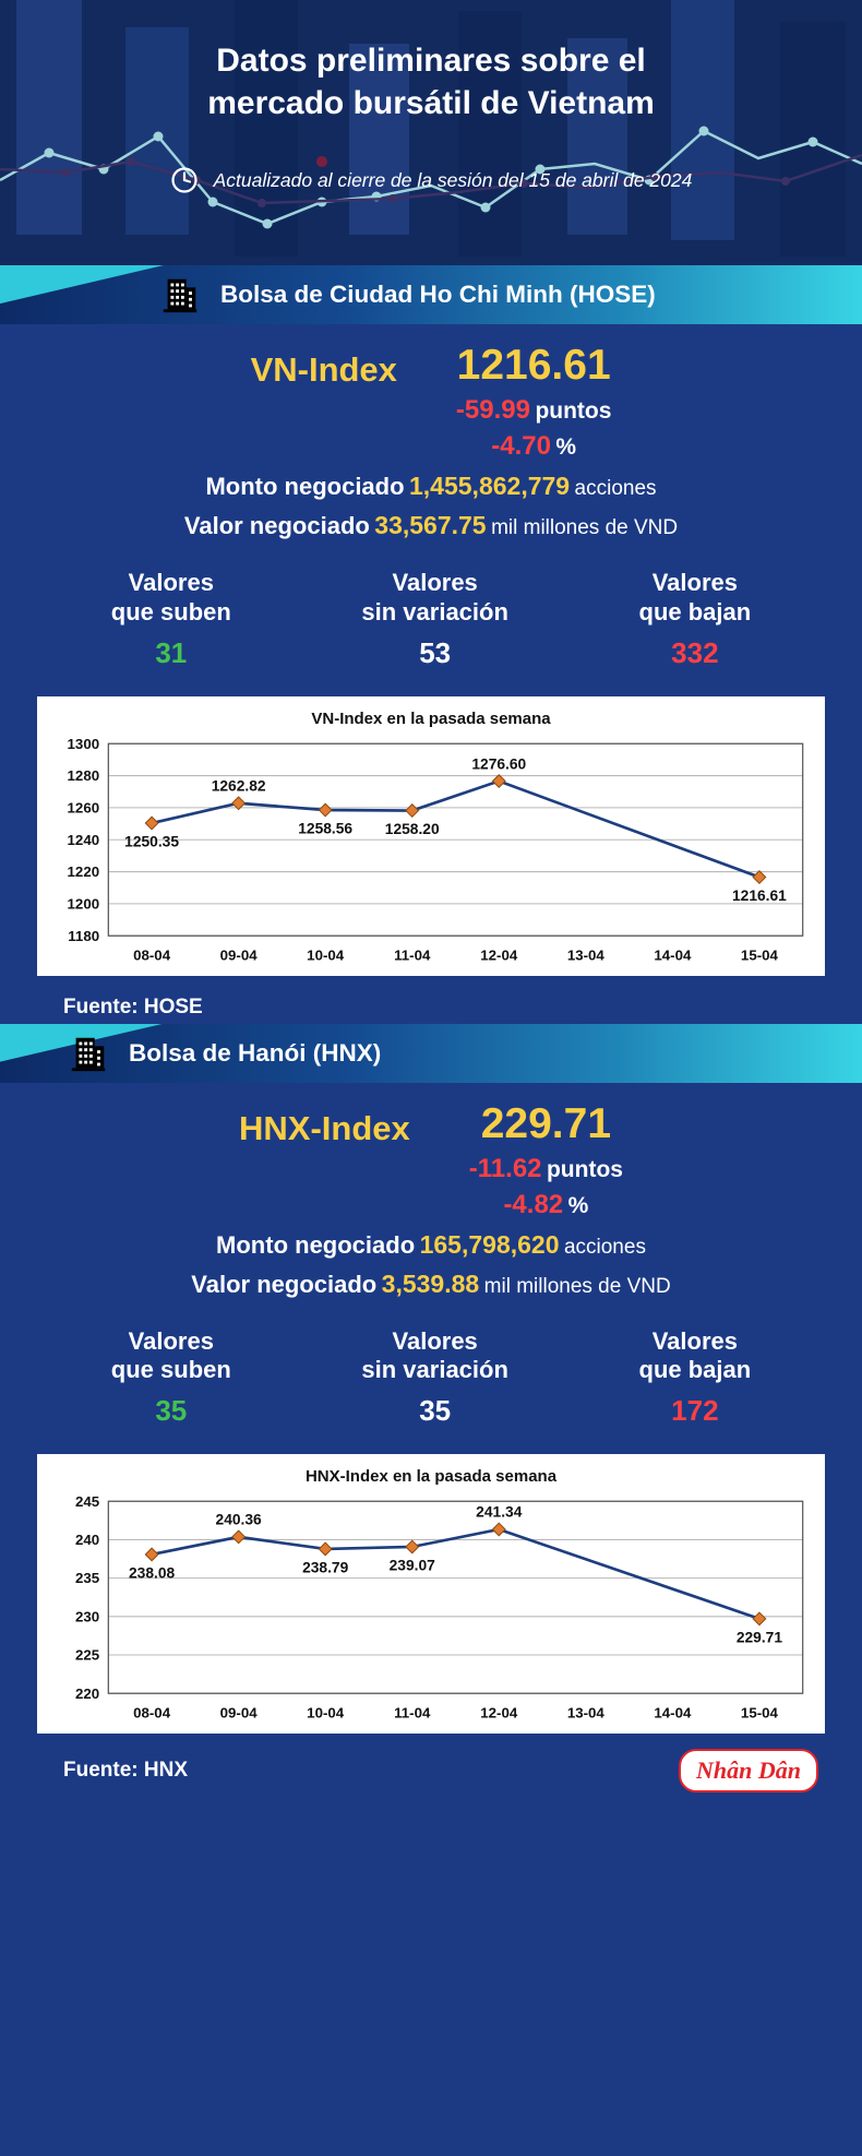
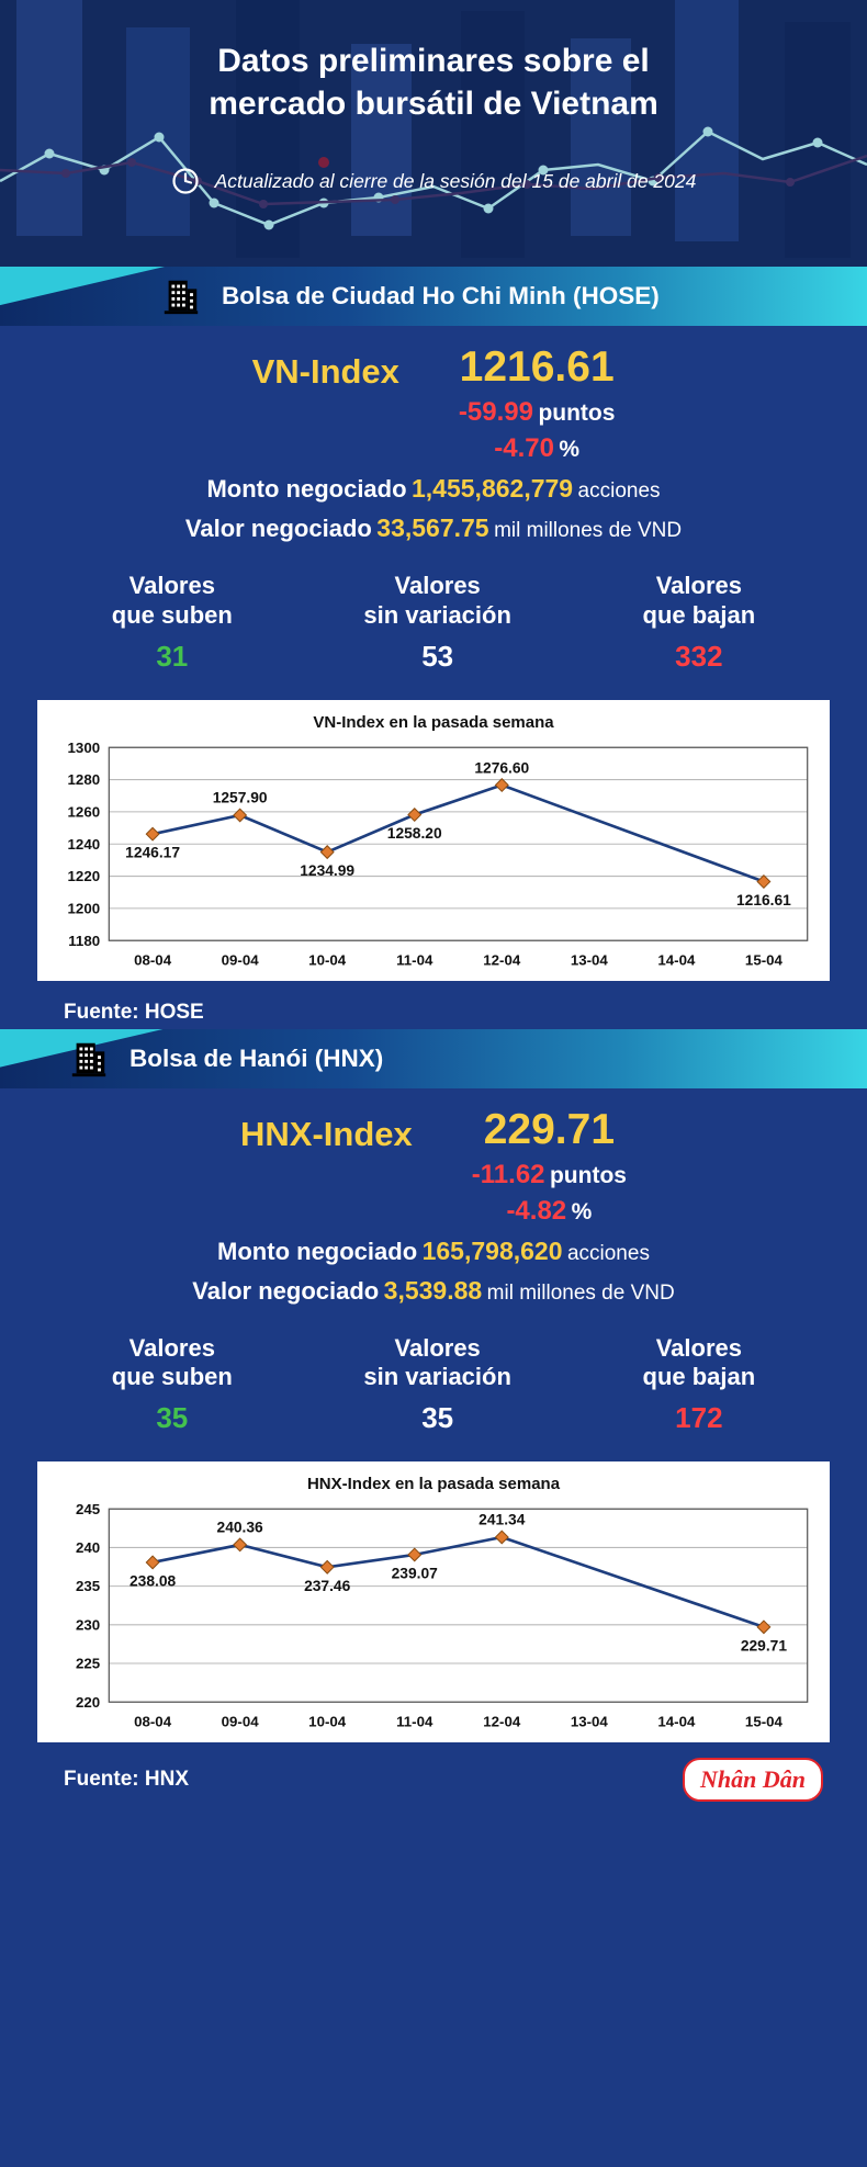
VN-Index en la pasada semana/08-04: 1250.35 -> 1246.17
VN-Index en la pasada semana/09-04: 1262.82 -> 1257.90
VN-Index en la pasada semana/10-04: 1258.56 -> 1234.99
HNX-Index en la pasada semana/10-04: 238.79 -> 237.46
